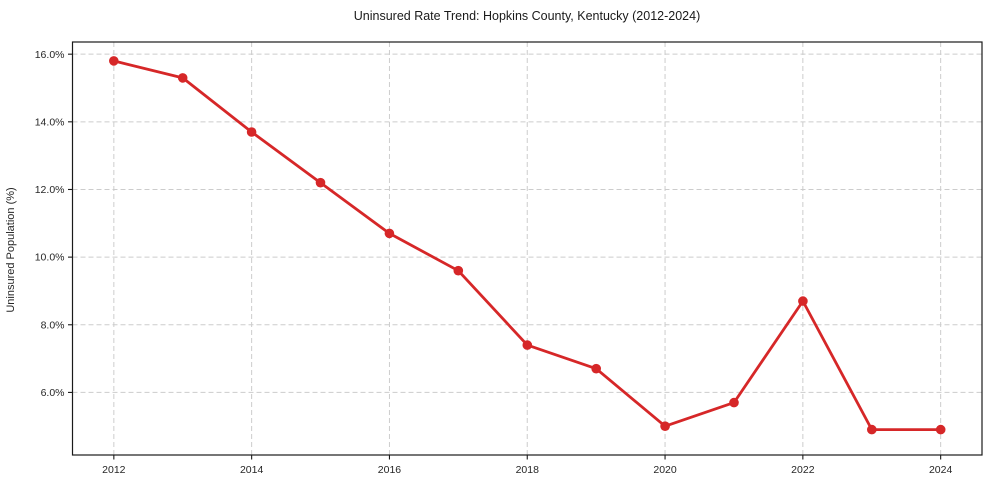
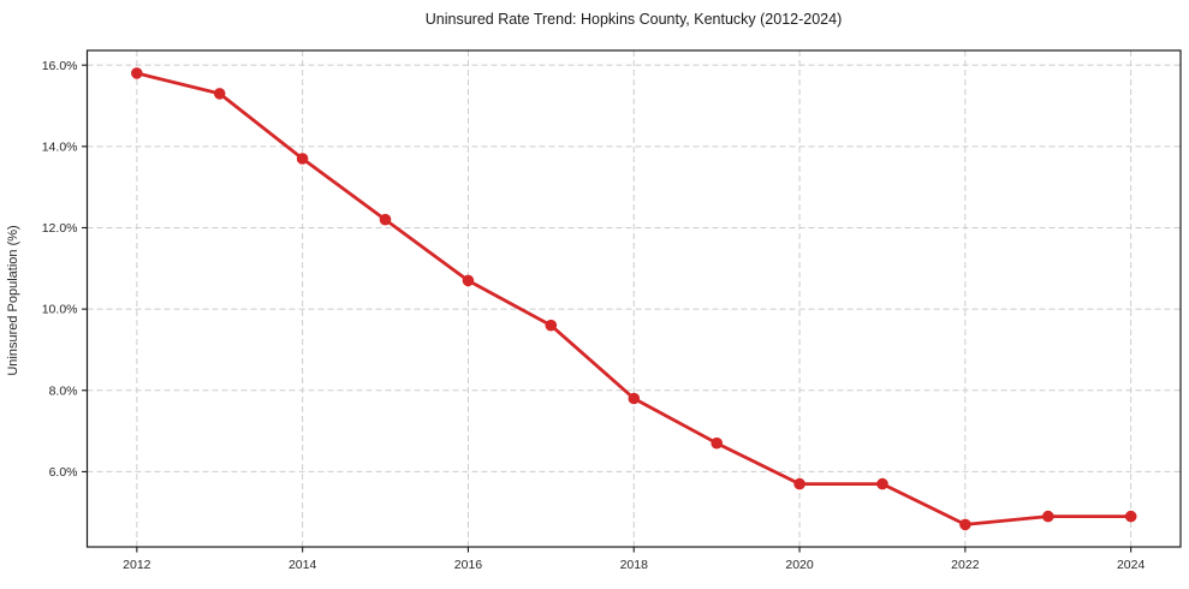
2018: 7.4% -> 7.8%
2020: 5.0% -> 5.7%
2022: 8.7% -> 4.7%
